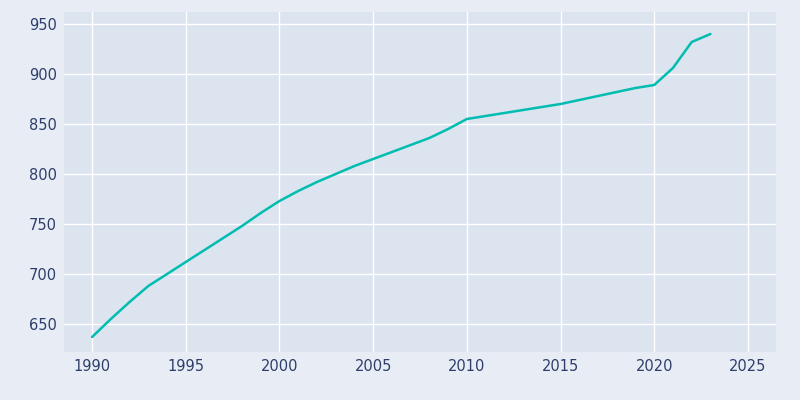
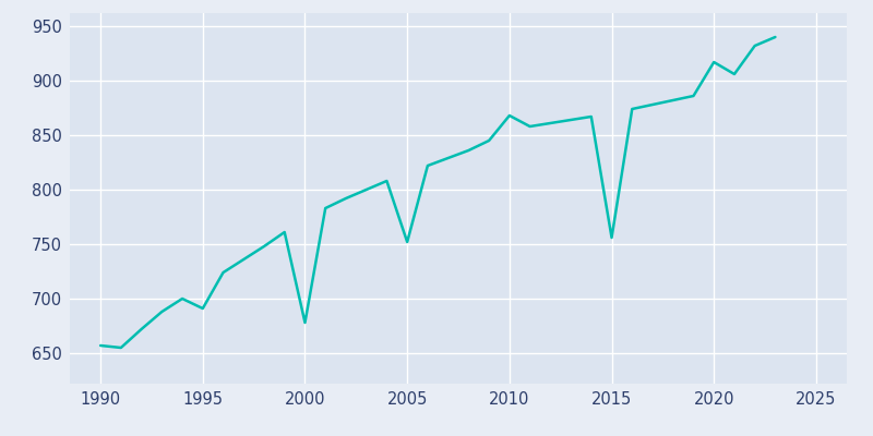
1990: 637 -> 657
1995: 712 -> 691
2000: 773 -> 678
2005: 815 -> 752
2010: 855 -> 868
2015: 870 -> 756
2020: 889 -> 917
